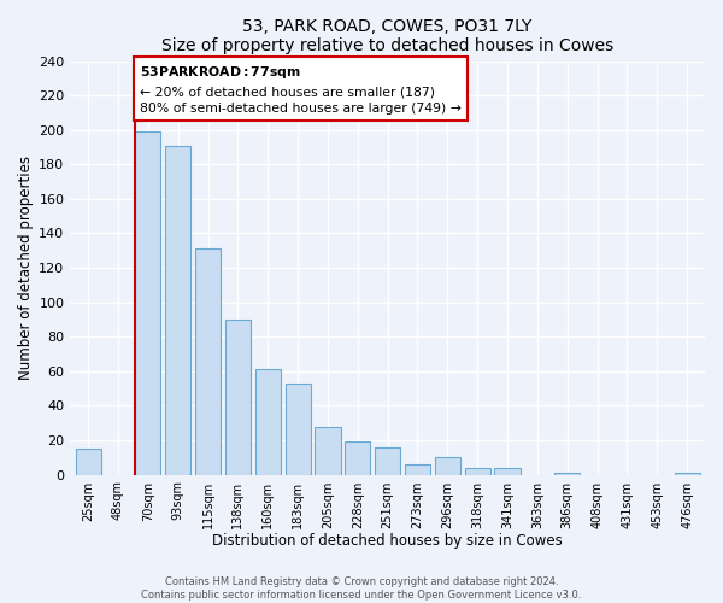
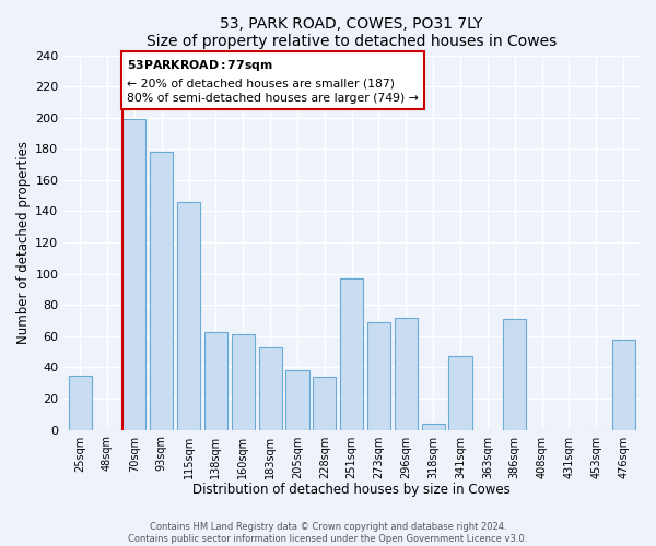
25sqm: 15 -> 35
93sqm: 191 -> 178
115sqm: 131 -> 146
138sqm: 90 -> 63
205sqm: 28 -> 38
228sqm: 19 -> 34
251sqm: 16 -> 97
273sqm: 6 -> 69
296sqm: 10 -> 72
341sqm: 4 -> 47
386sqm: 1 -> 71
476sqm: 1 -> 58
